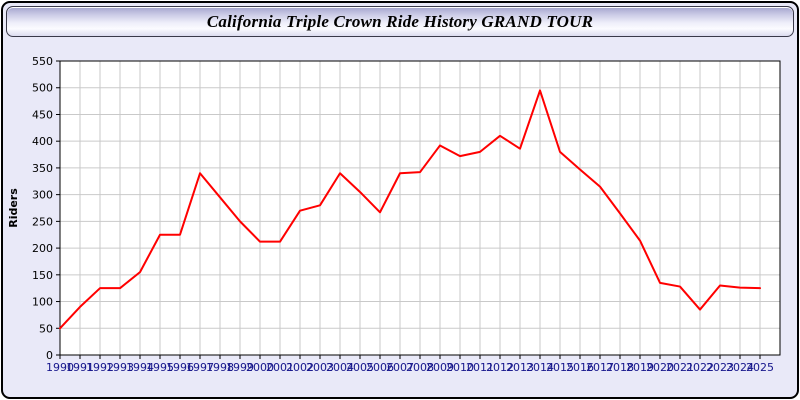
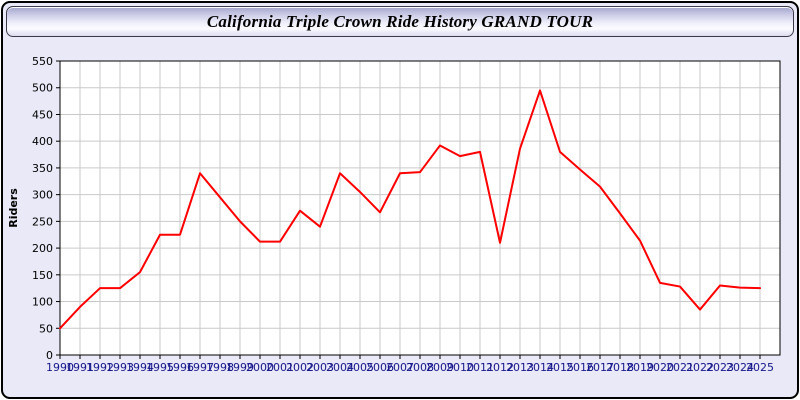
2003: 280 -> 240
2012: 410 -> 210
